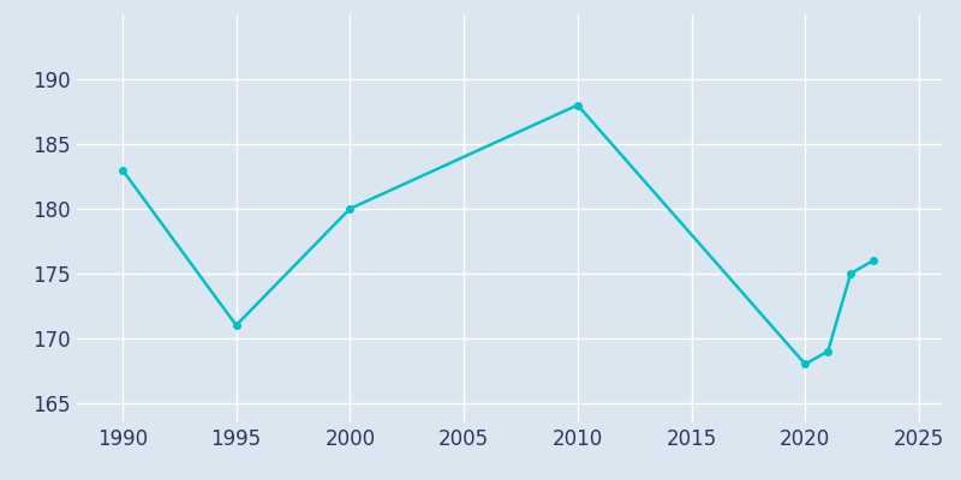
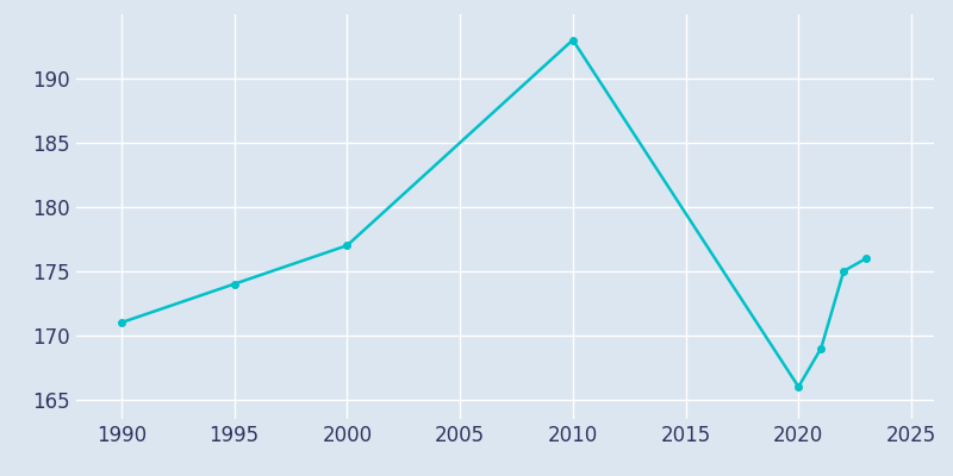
1990: 183 -> 171
1995: 171 -> 174
2000: 180 -> 177
2010: 188 -> 193
2020: 168 -> 166
